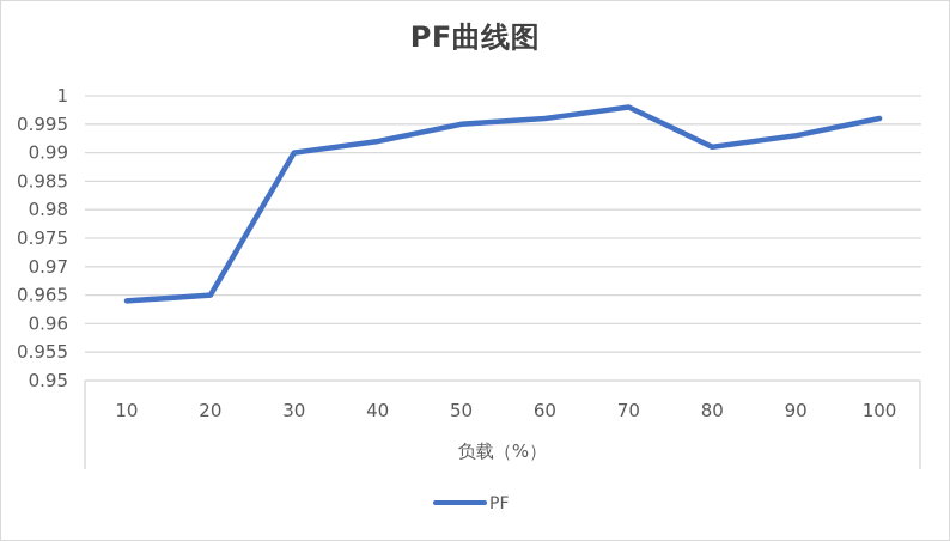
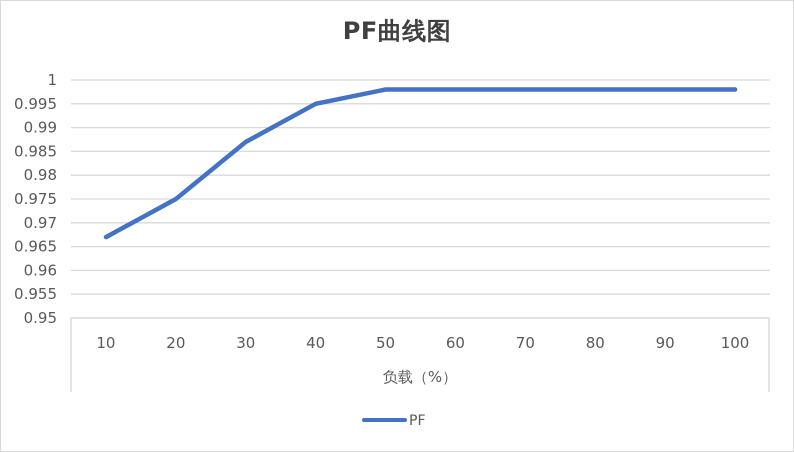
10: 0.964 -> 0.967
20: 0.965 -> 0.975
30: 0.990 -> 0.987
40: 0.992 -> 0.995
50: 0.995 -> 0.998
60: 0.996 -> 0.998
80: 0.991 -> 0.998
90: 0.993 -> 0.998
100: 0.996 -> 0.998
